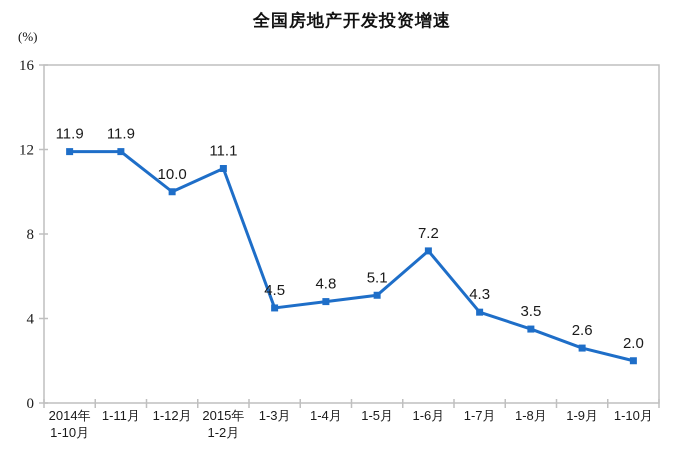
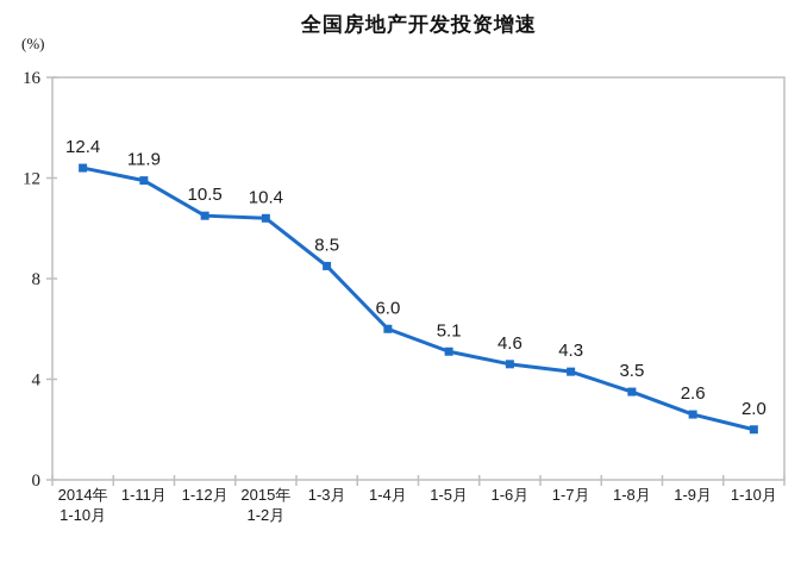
2014年 1-10月: 11.9 -> 12.4
1-12月: 10.0 -> 10.5
2015年 1-2月: 11.1 -> 10.4
1-3月: 4.5 -> 8.5
1-4月: 4.8 -> 6.0
1-6月: 7.2 -> 4.6
